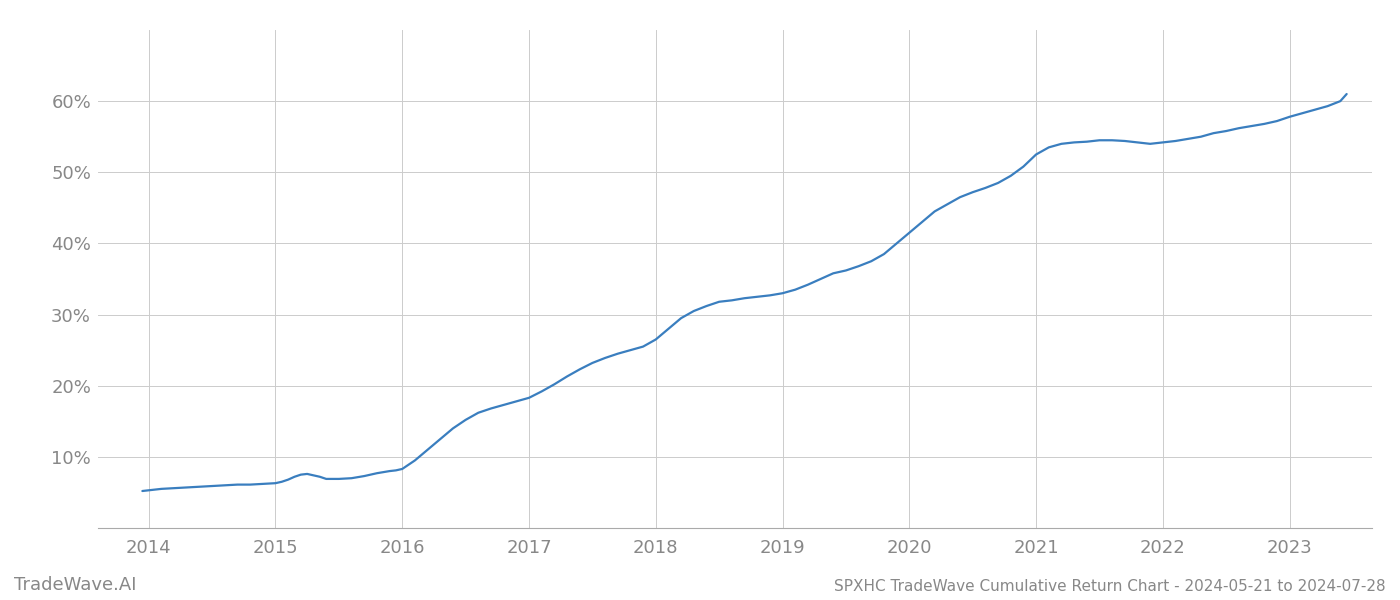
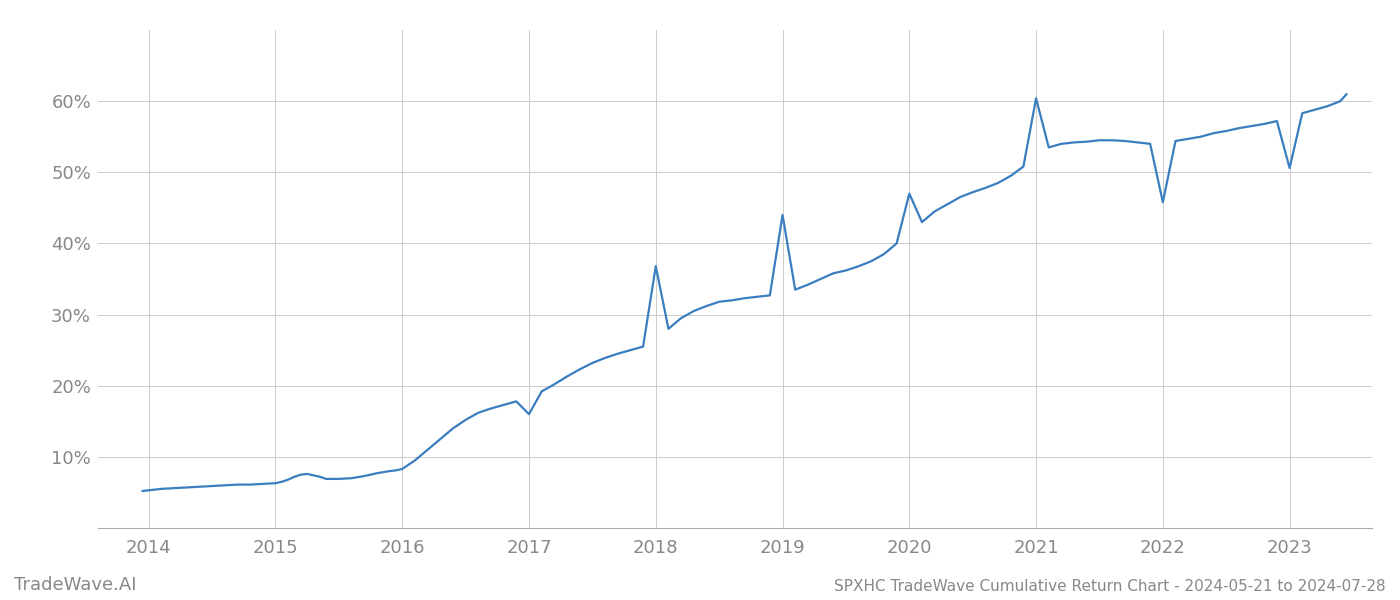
2017: 18.3% -> 16.0%
2018: 26.5% -> 36.8%
2019: 33.0% -> 44.0%
2020: 41.5% -> 47.0%
2021: 52.5% -> 60.4%
2022: 54.2% -> 45.8%
2023: 57.8% -> 50.6%
